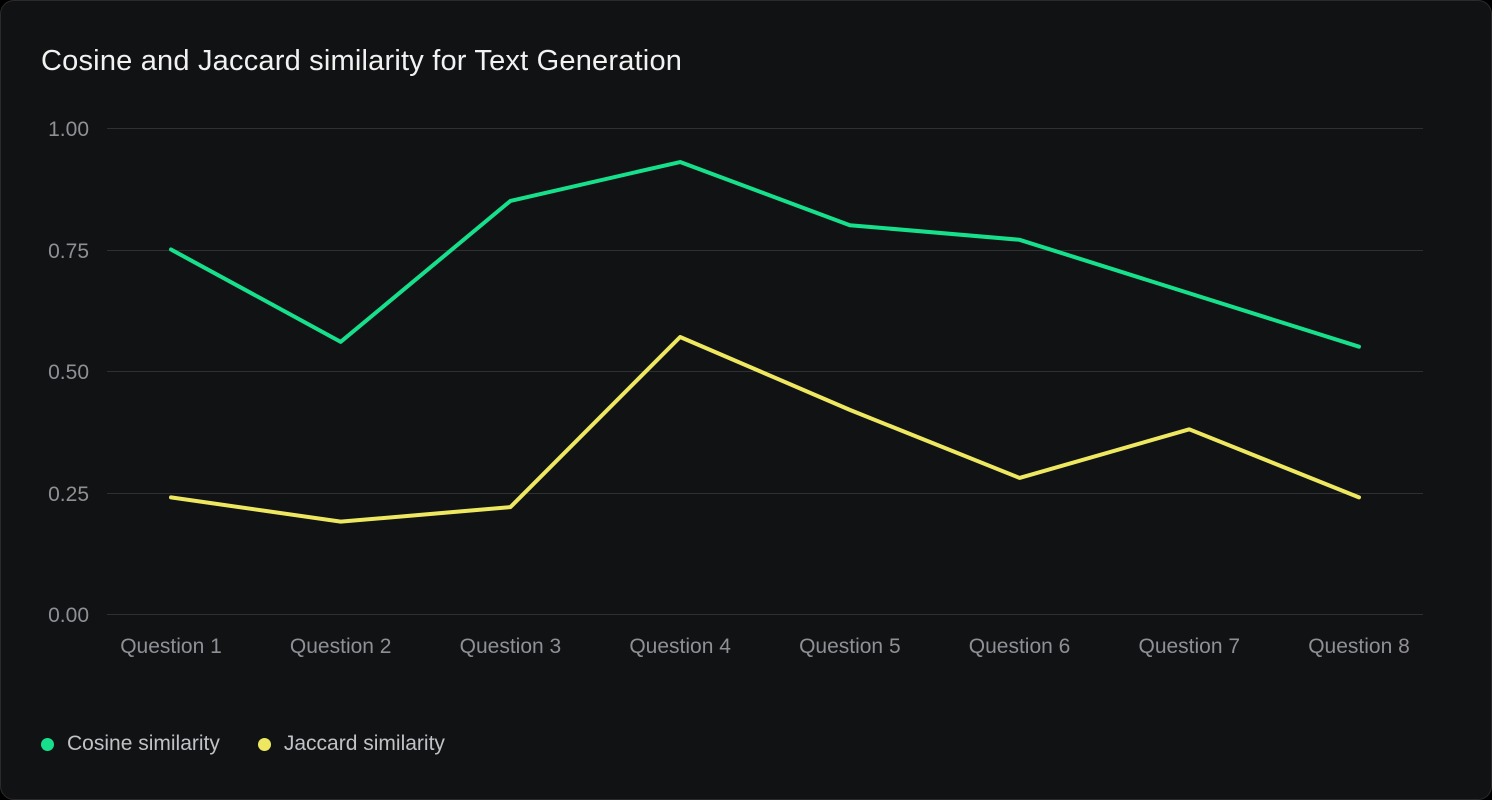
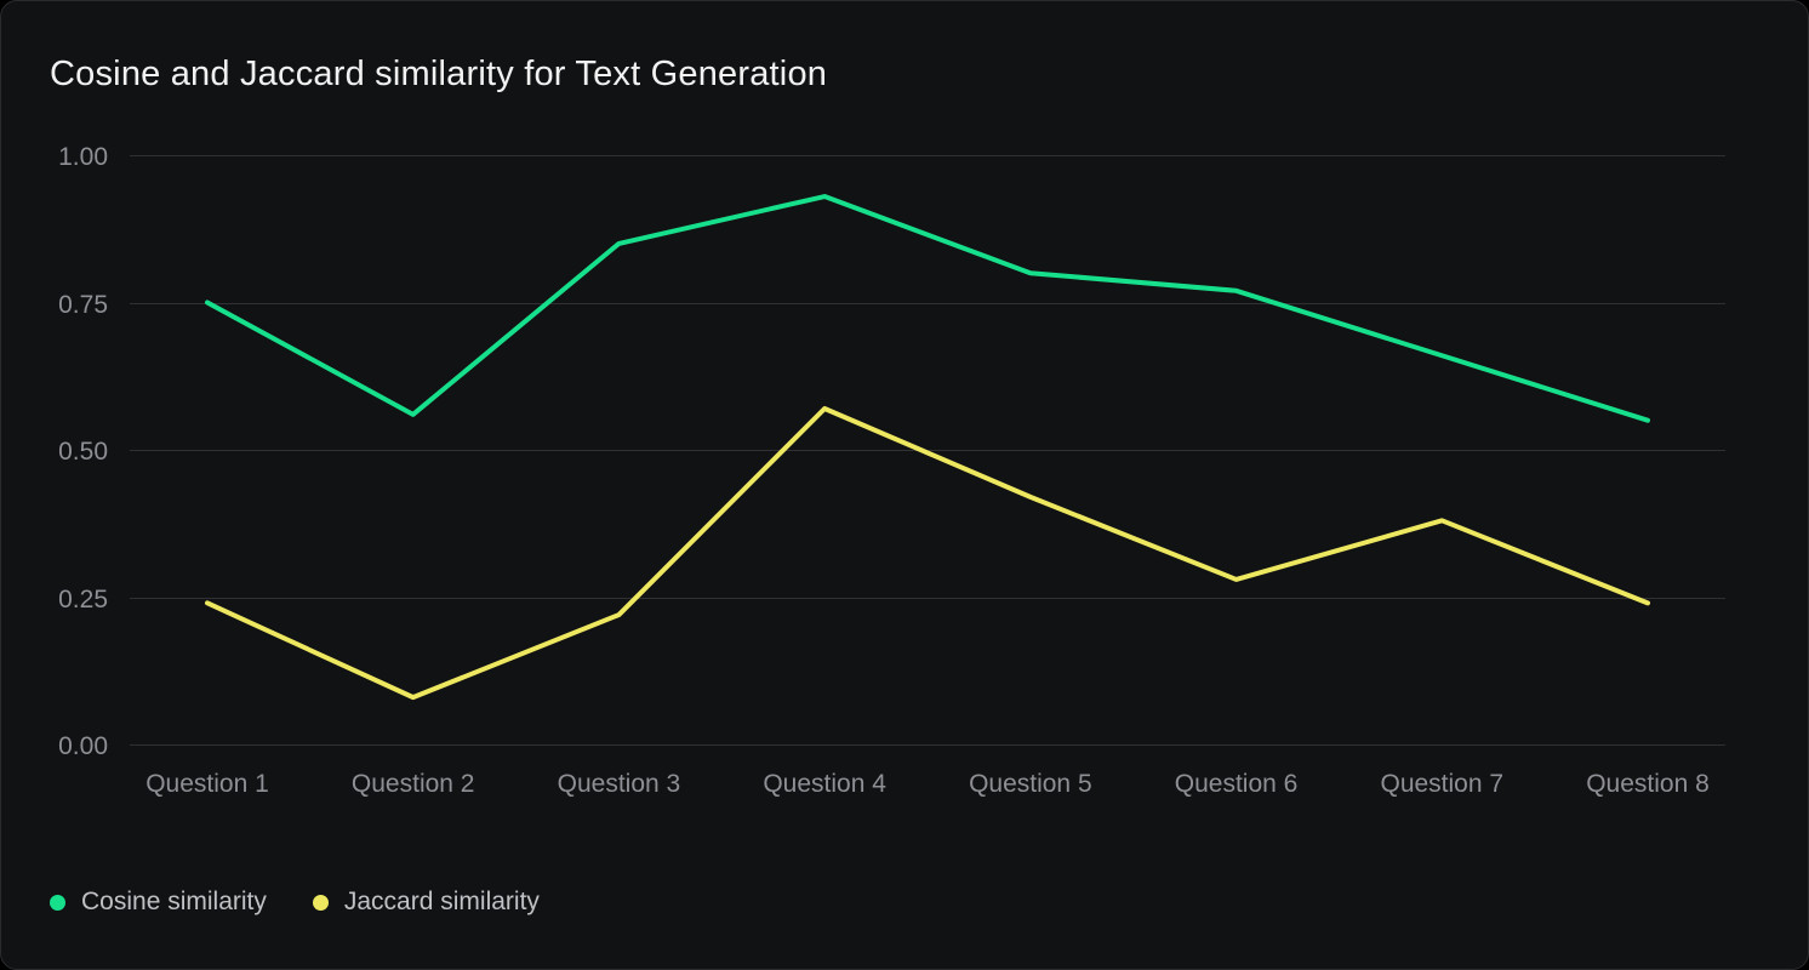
Jaccard similarity/Question 2: 0.19 -> 0.08
